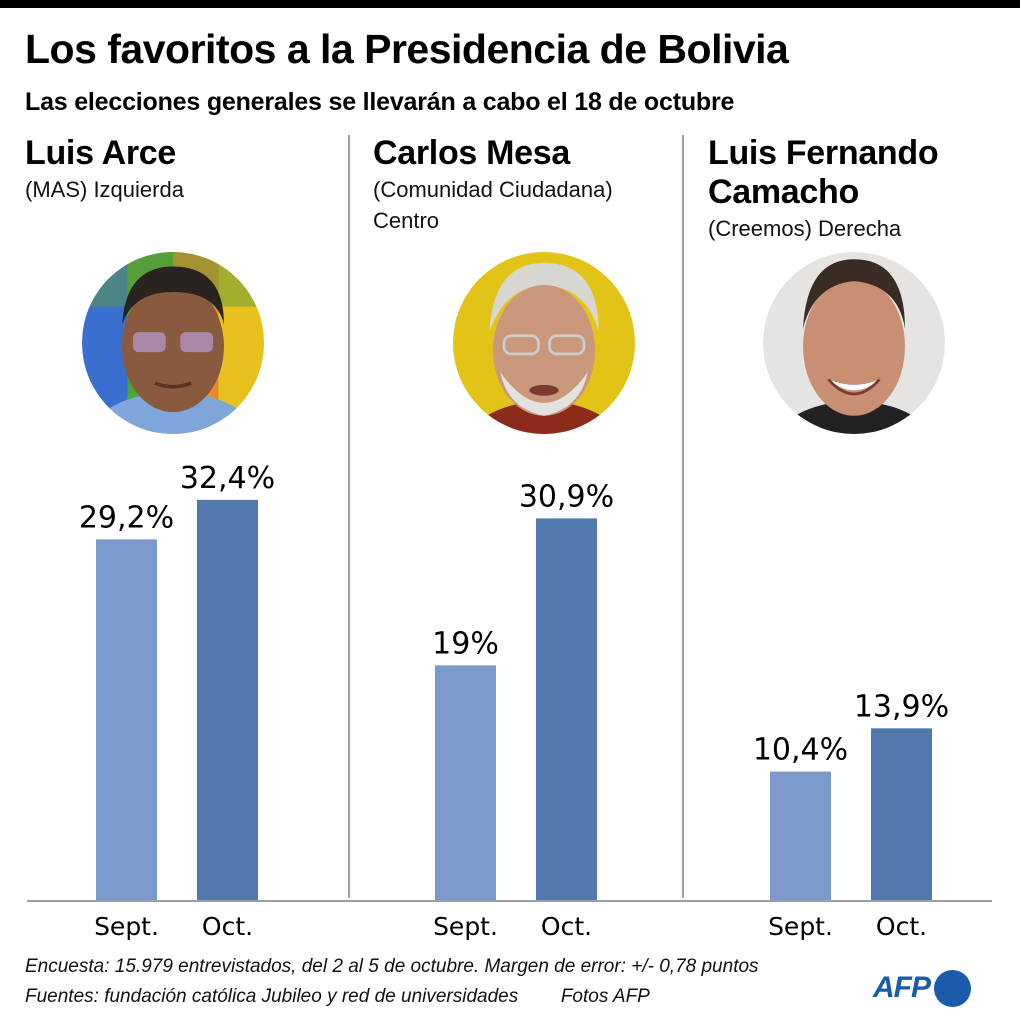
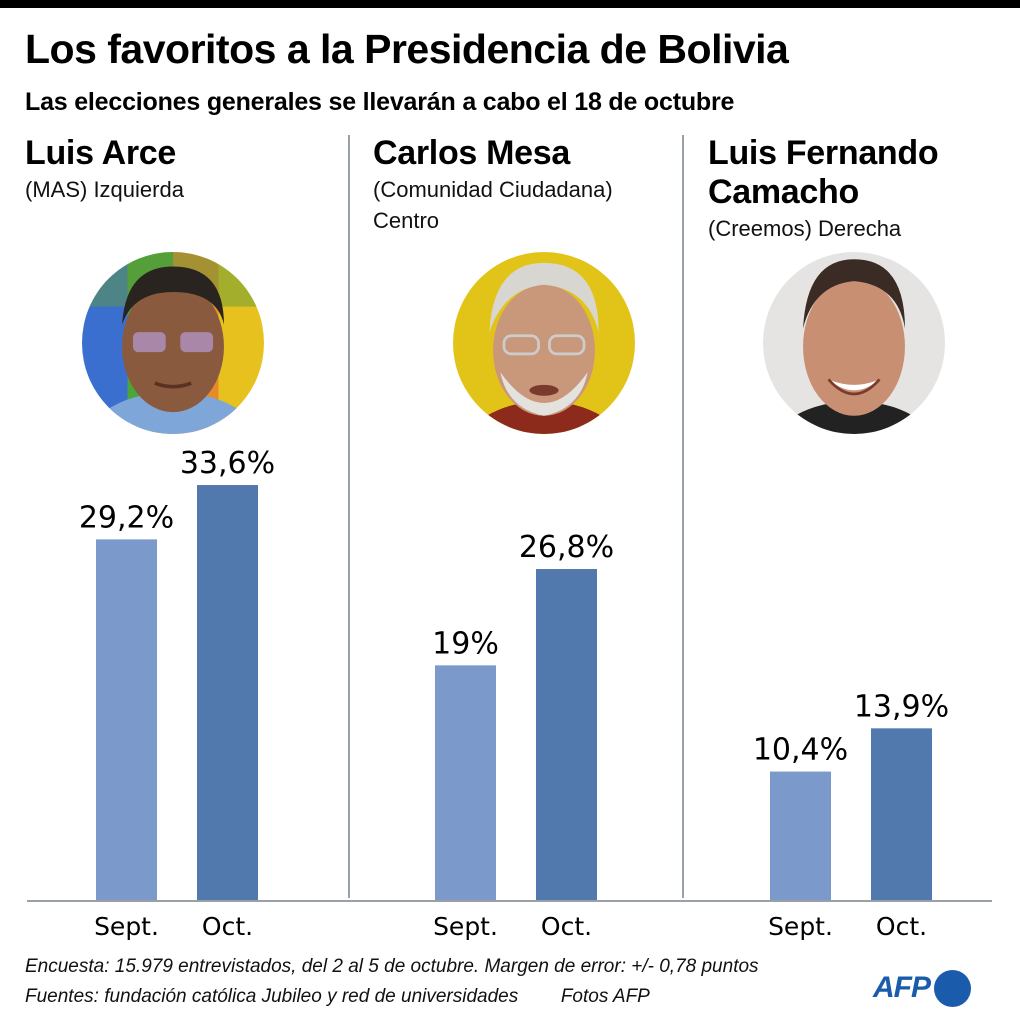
Luis Arce/Oct.: 32,4% -> 33,6%
Carlos Mesa/Oct.: 30,9% -> 26,8%
